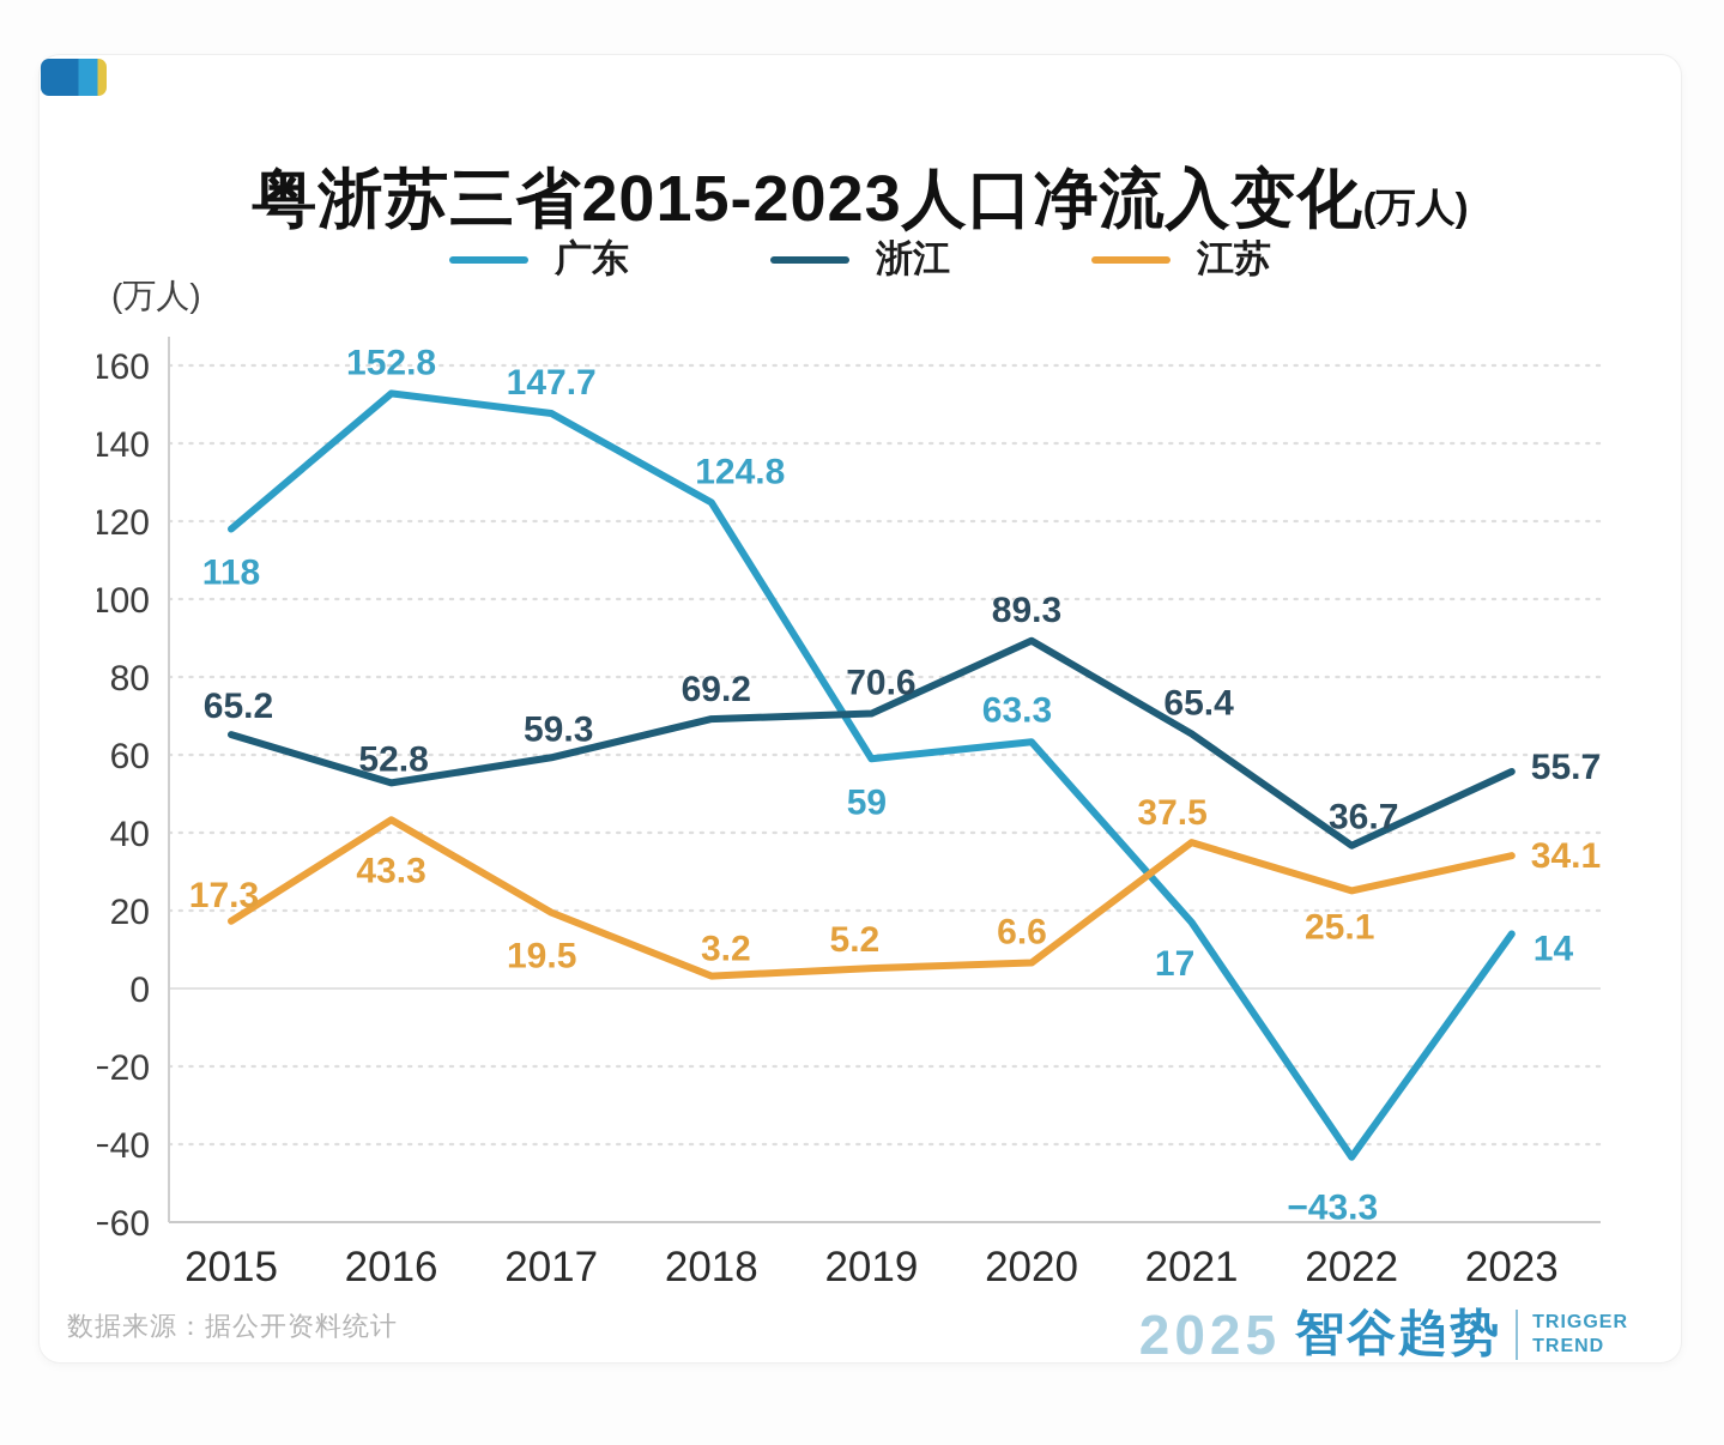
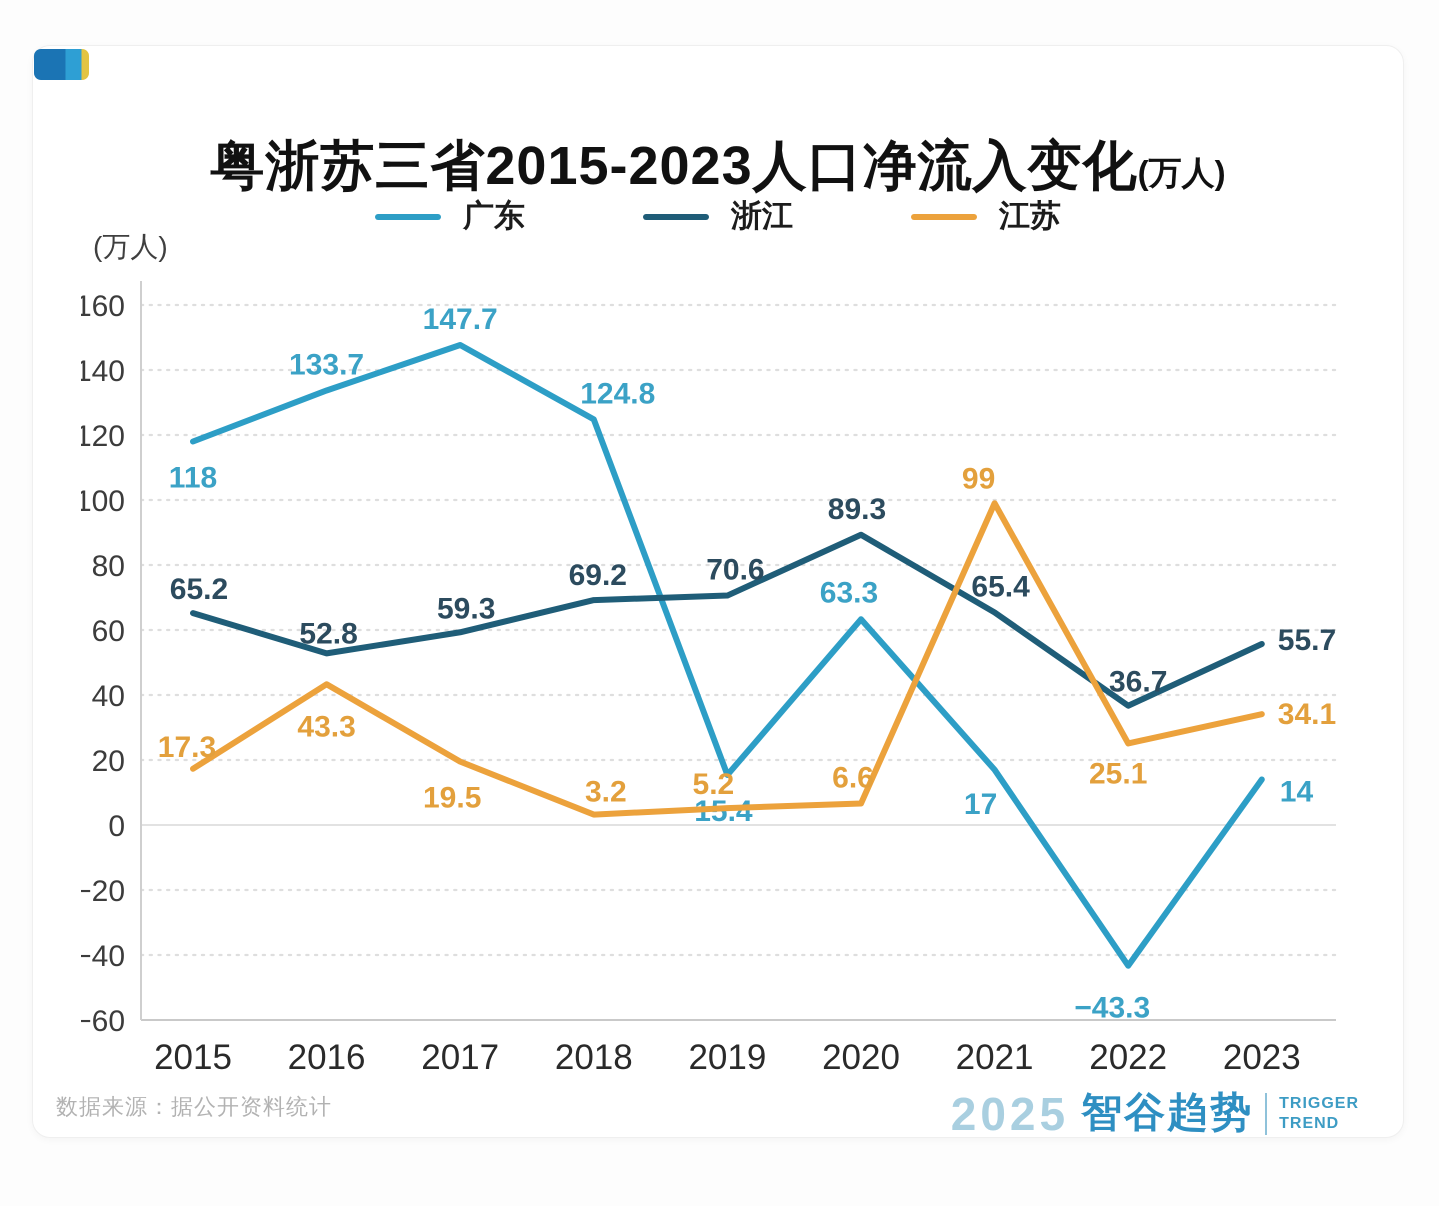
广东/2016: 152.8 -> 133.7
广东/2019: 59 -> 15.4
江苏/2021: 37.5 -> 99
